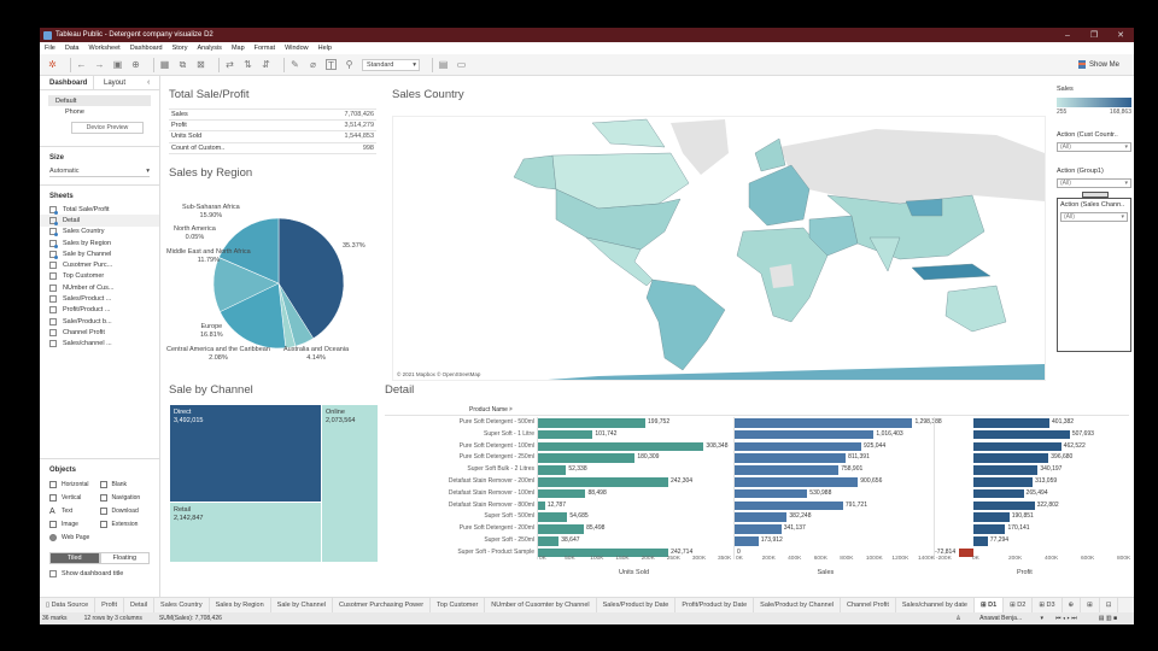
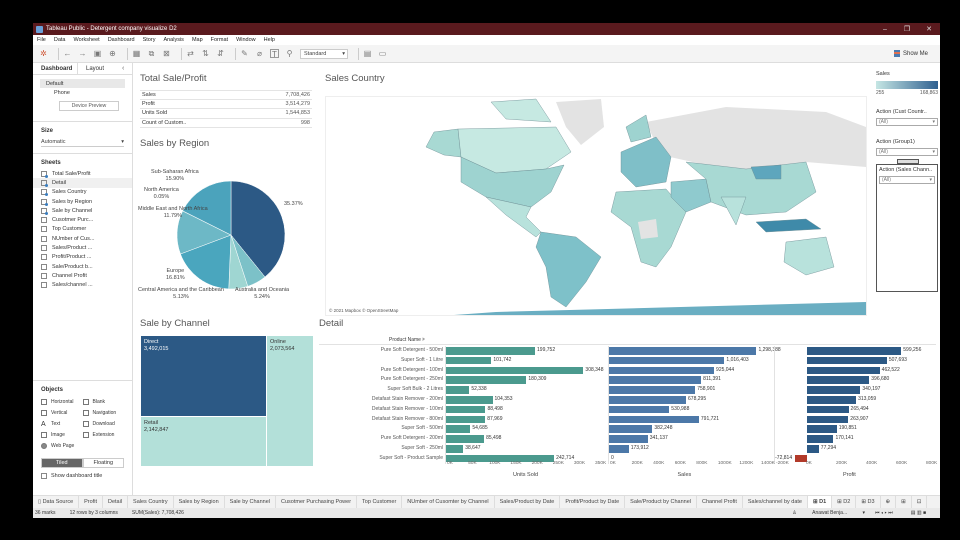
Sales by Region/Australia and Oceania: 4.14% -> 5.24%
Sales by Region/Central America and the Caribbean: 2.08% -> 5.13%
Detail/Profit/Pure Soft Detergent - 500ml: 401,382 -> 599,256
Detail/Units Sold/Detafast Stain Remover - 200ml: 242,304 -> 104,353
Detail/Sales/Detafast Stain Remover - 200ml: 900,656 -> 678,295
Detail/Units Sold/Detafast Stain Remover - 800ml: 12,787 -> 87,969
Detail/Profit/Detafast Stain Remover - 800ml: 322,802 -> 263,907
